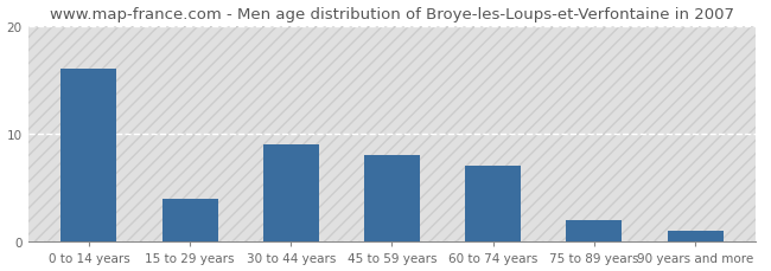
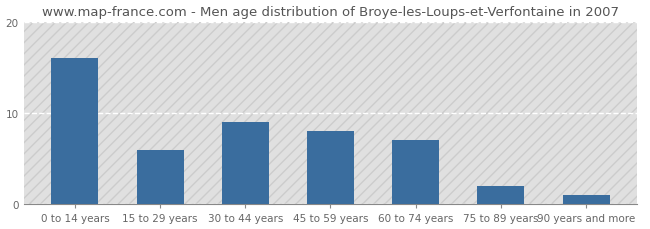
15 to 29 years: 4 -> 6
